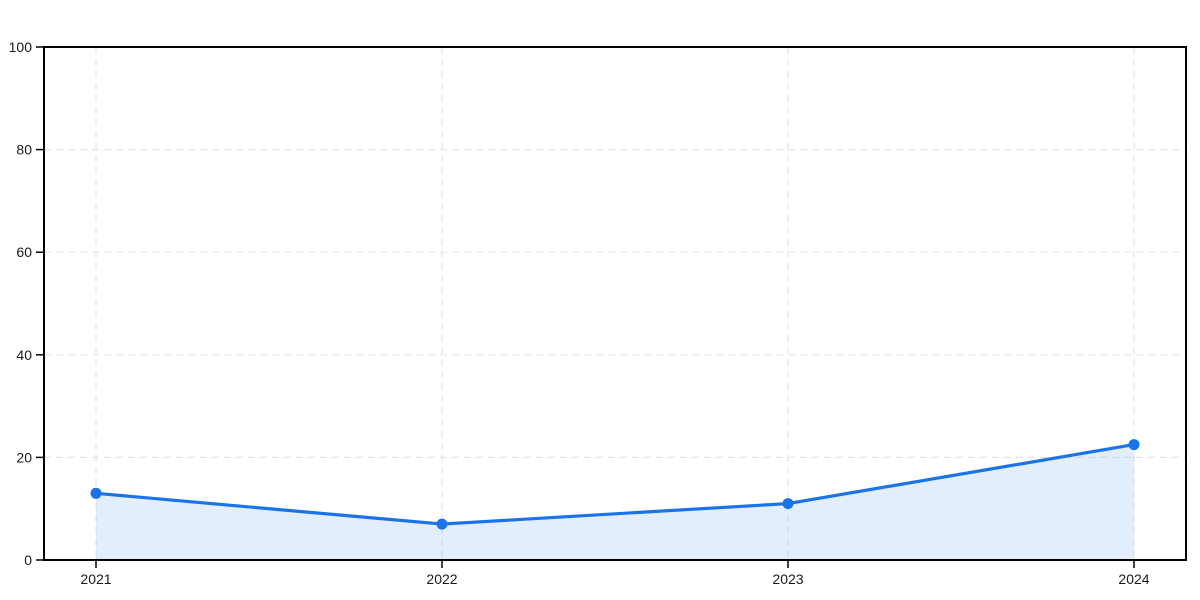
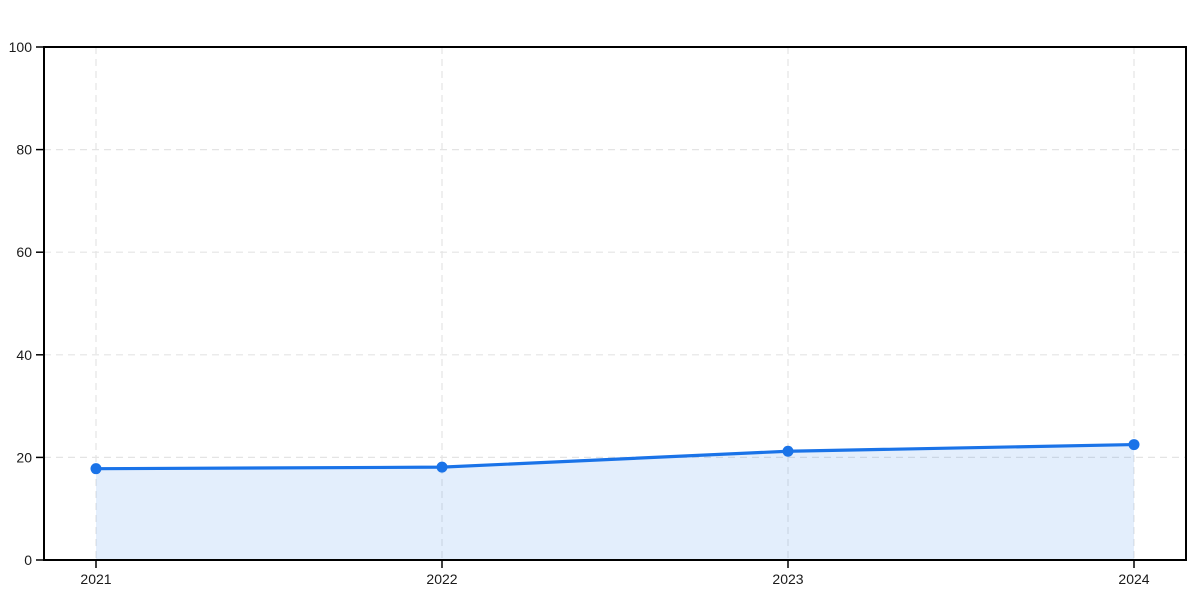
2021: 13 -> 18
2022: 7 -> 18
2023: 11 -> 21
